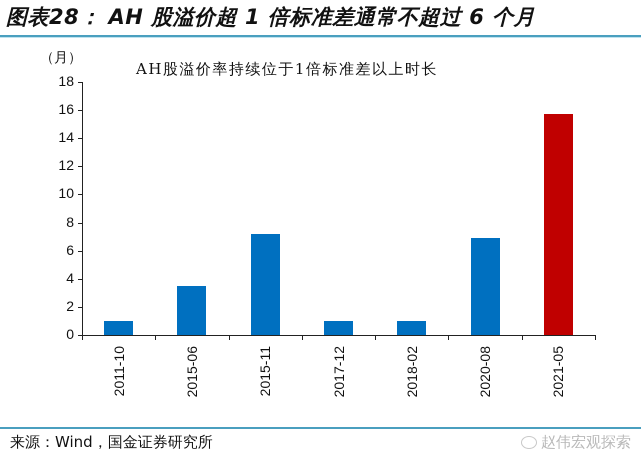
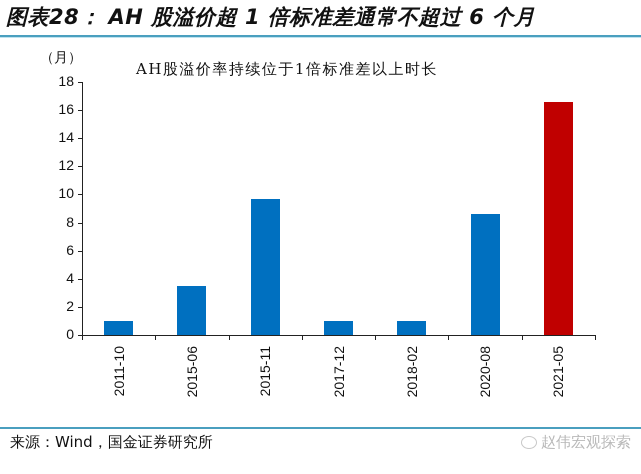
2015-11: 7.2 -> 9.7
2020-08: 6.9 -> 8.6
2021-05: 15.7 -> 16.6
